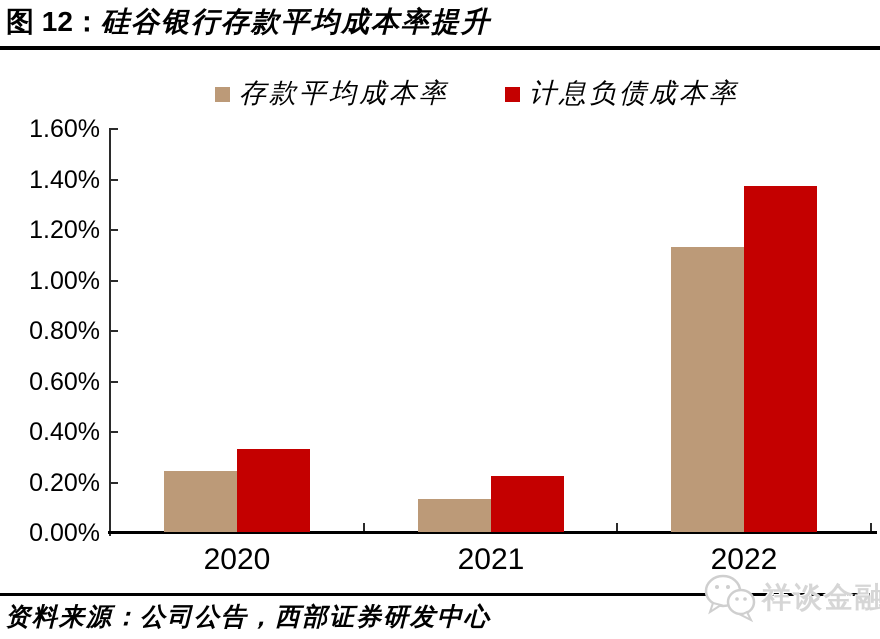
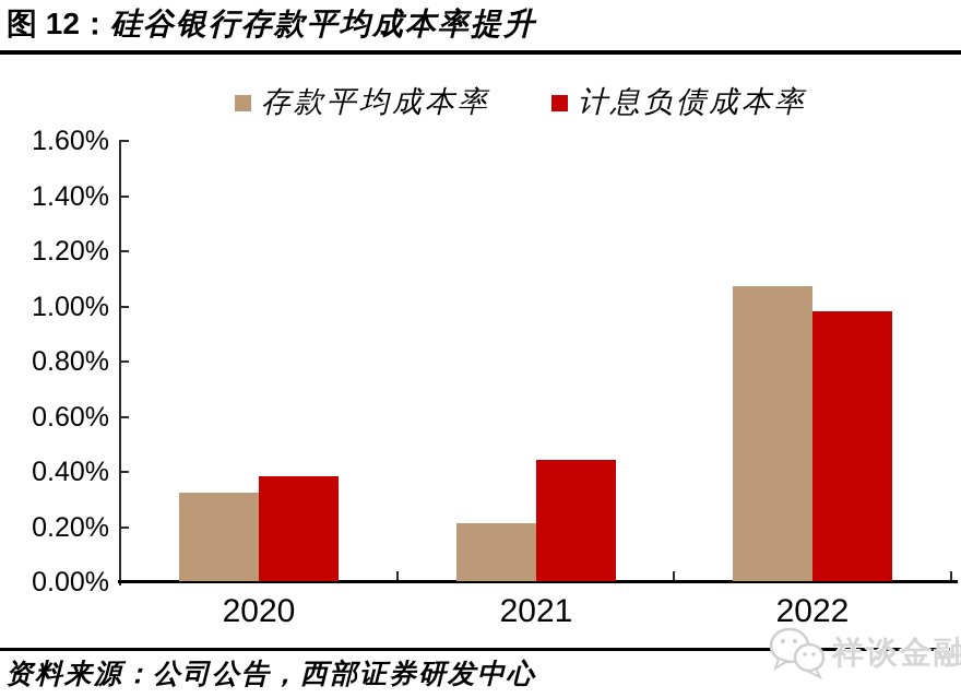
存款平均成本率/2020: 0.24% -> 0.32%
计息负债成本率/2020: 0.33% -> 0.38%
存款平均成本率/2021: 0.13% -> 0.21%
计息负债成本率/2021: 0.22% -> 0.44%
存款平均成本率/2022: 1.13% -> 1.07%
计息负债成本率/2022: 1.37% -> 0.98%
